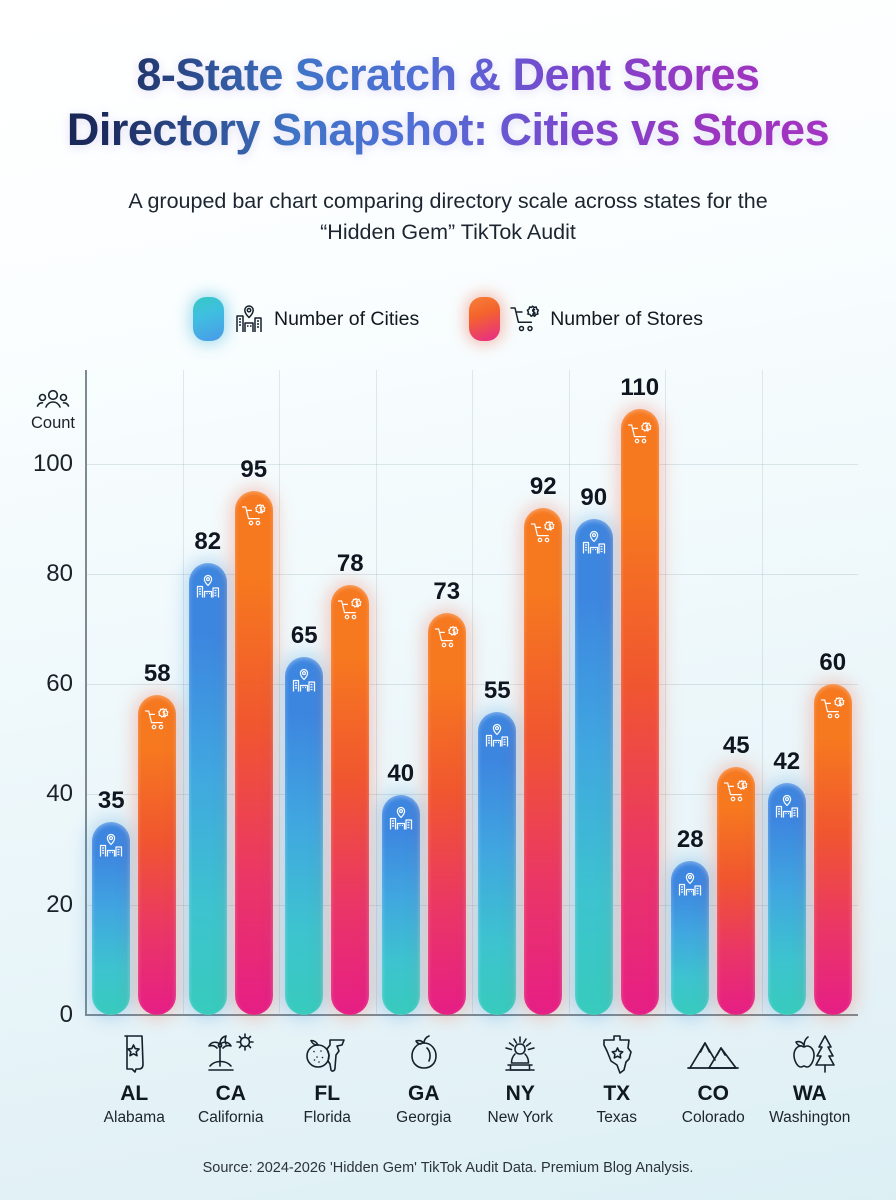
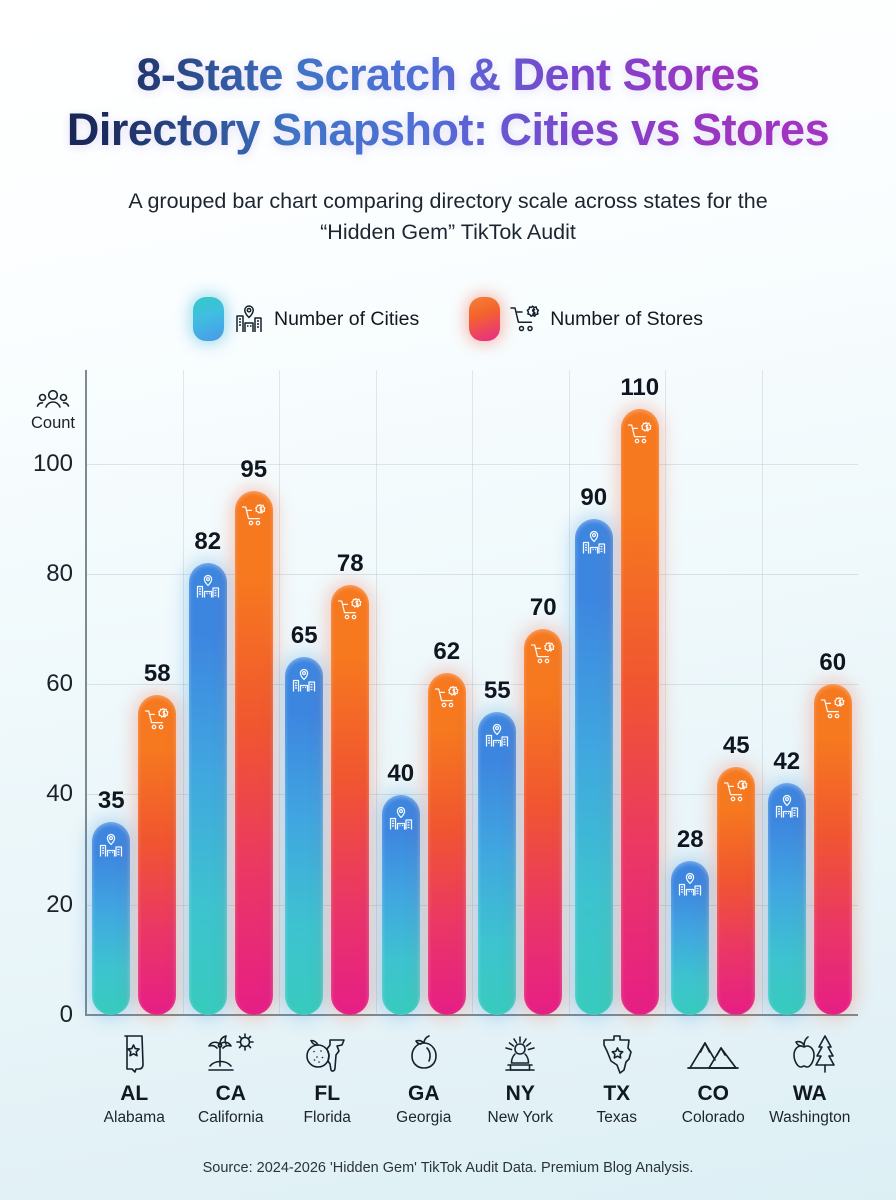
Number of Stores/GA: 73 -> 62
Number of Stores/NY: 92 -> 70
